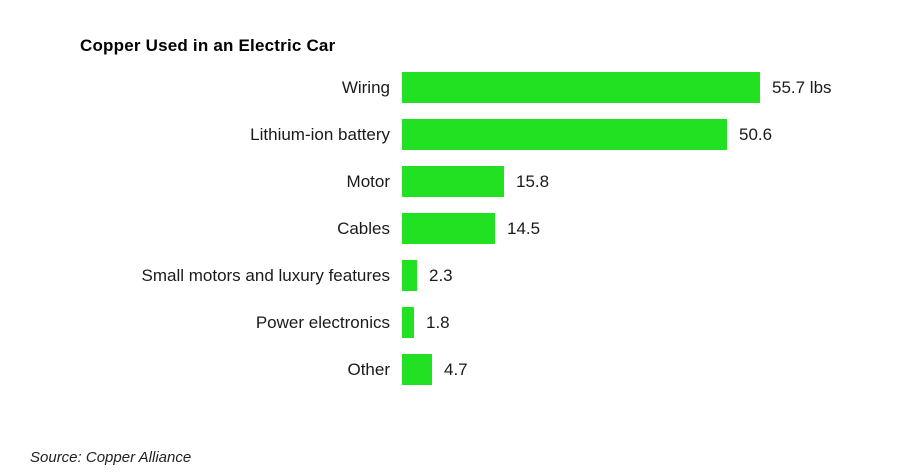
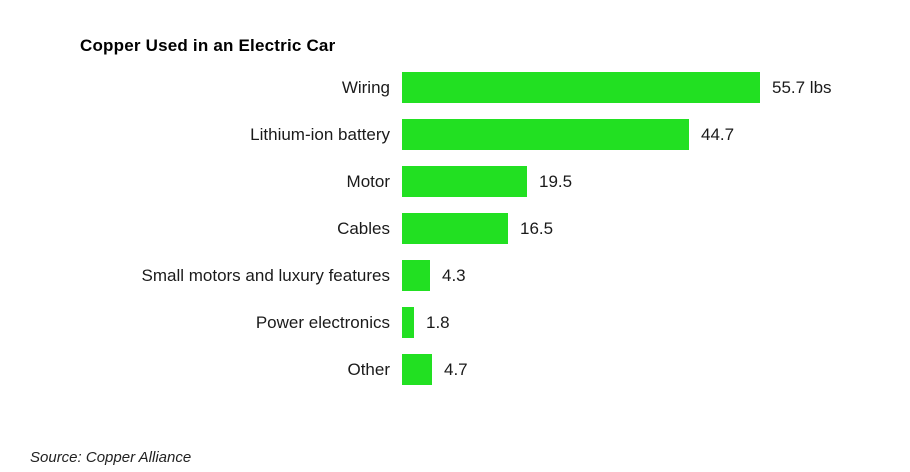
Lithium-ion battery: 50.6 -> 44.7
Motor: 15.8 -> 19.5
Cables: 14.5 -> 16.5
Small motors and luxury features: 2.3 -> 4.3
